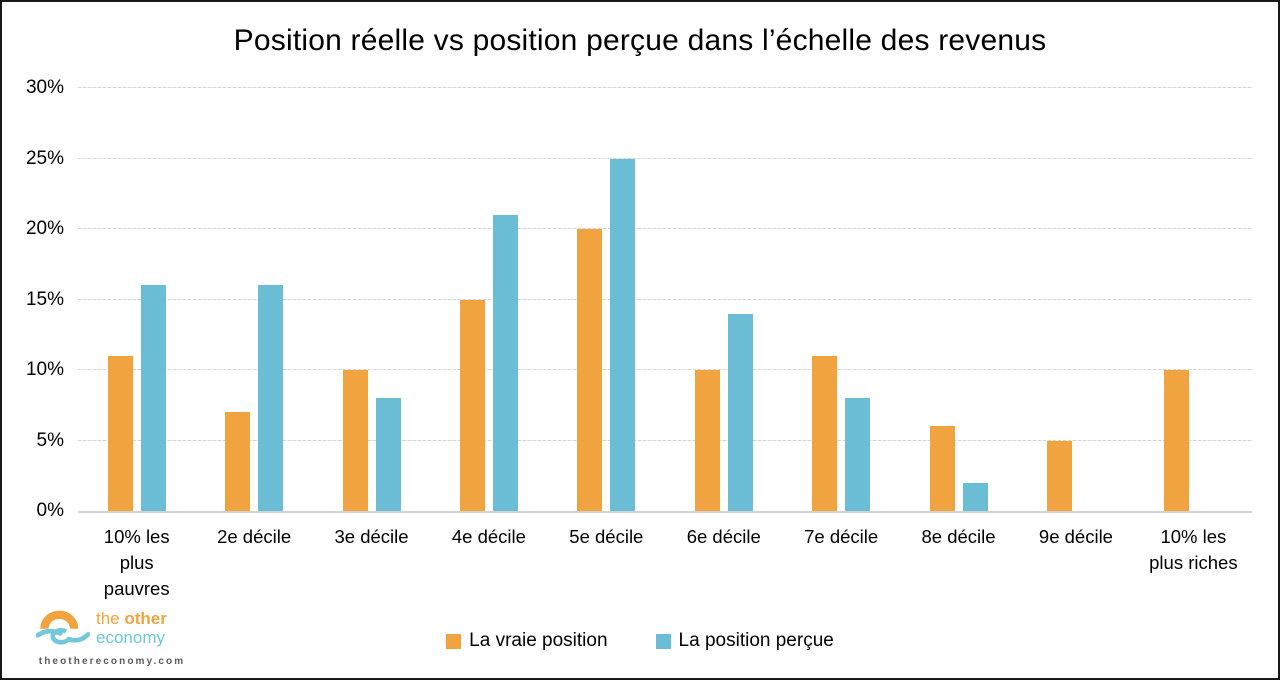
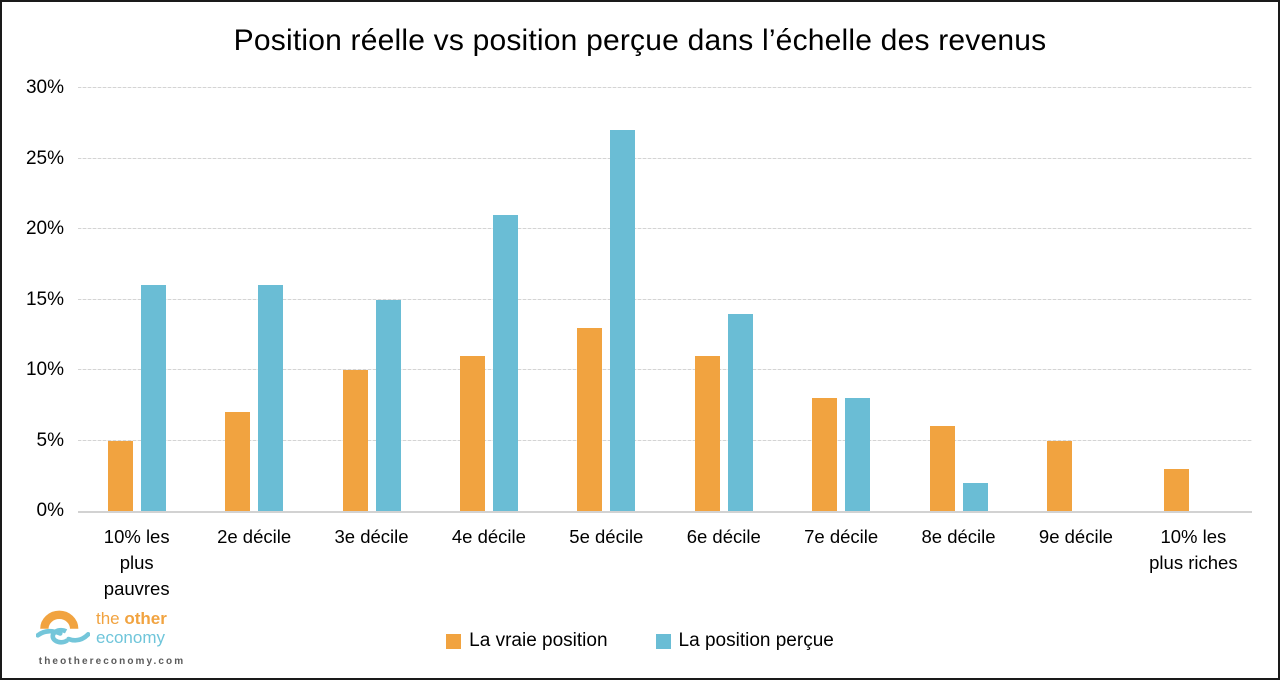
La vraie position/10% les plus pauvres: 11% -> 5%
La position perçue/3e décile: 8% -> 15%
La vraie position/4e décile: 15% -> 11%
La vraie position/5e décile: 20% -> 13%
La position perçue/5e décile: 25% -> 27%
La vraie position/6e décile: 10% -> 11%
La vraie position/7e décile: 11% -> 8%
La vraie position/10% les plus riches: 10% -> 3%
